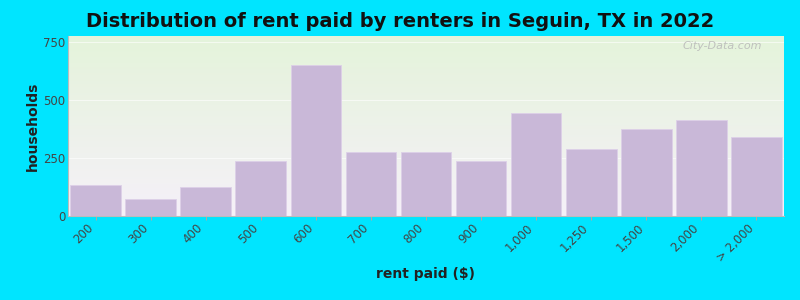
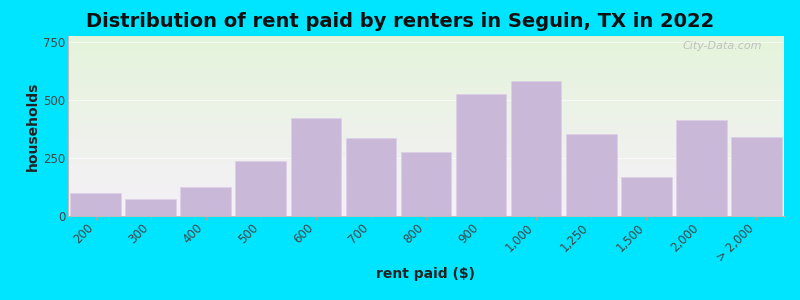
200: 135 -> 100
600: 650 -> 420
700: 275 -> 335
900: 235 -> 525
1,000: 445 -> 580
1,250: 290 -> 355
1,500: 375 -> 170
